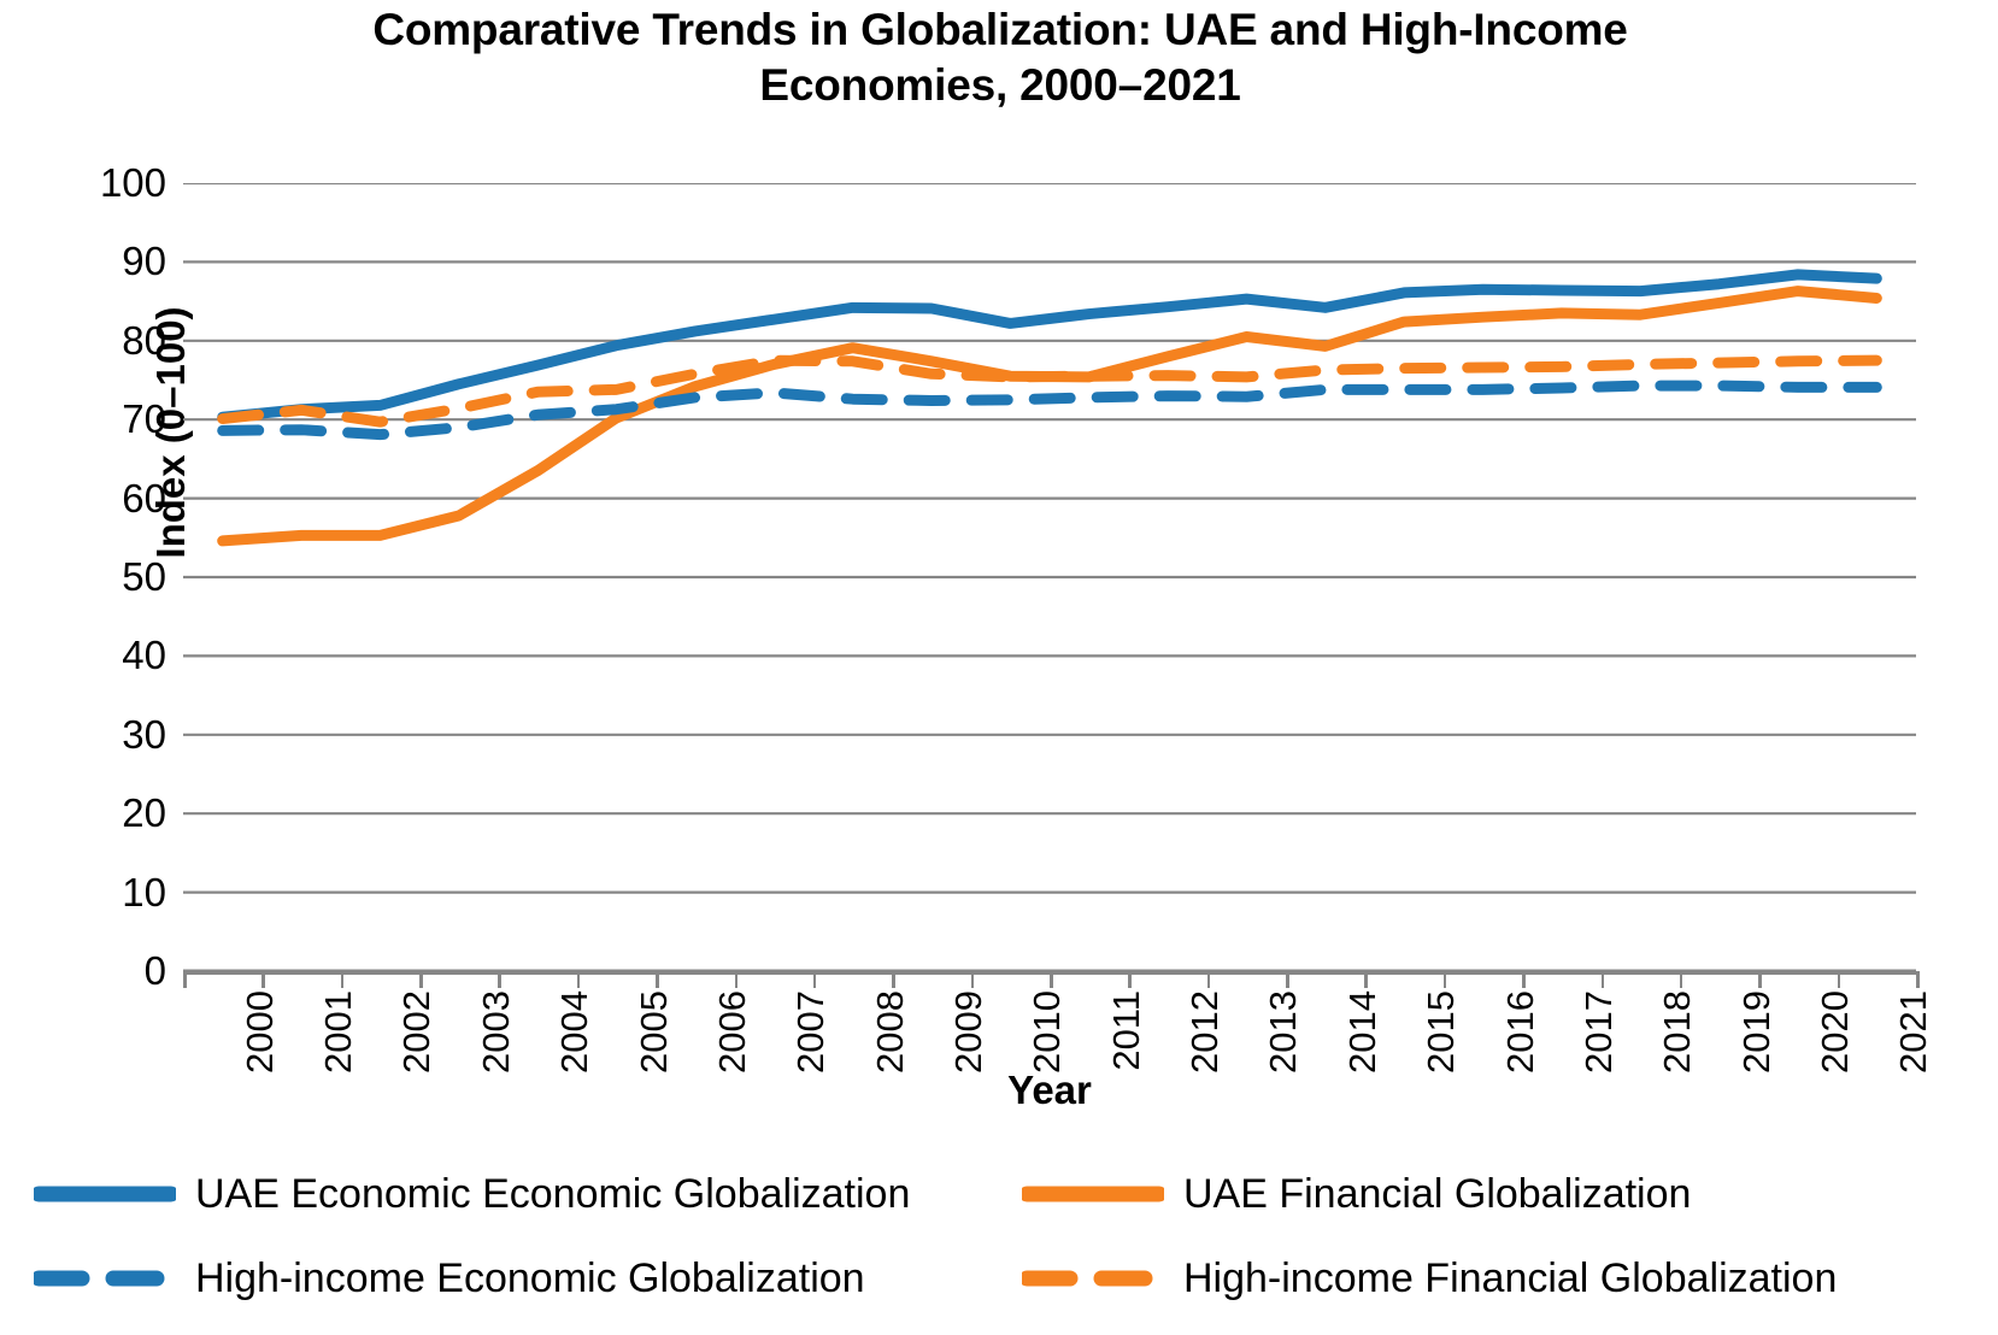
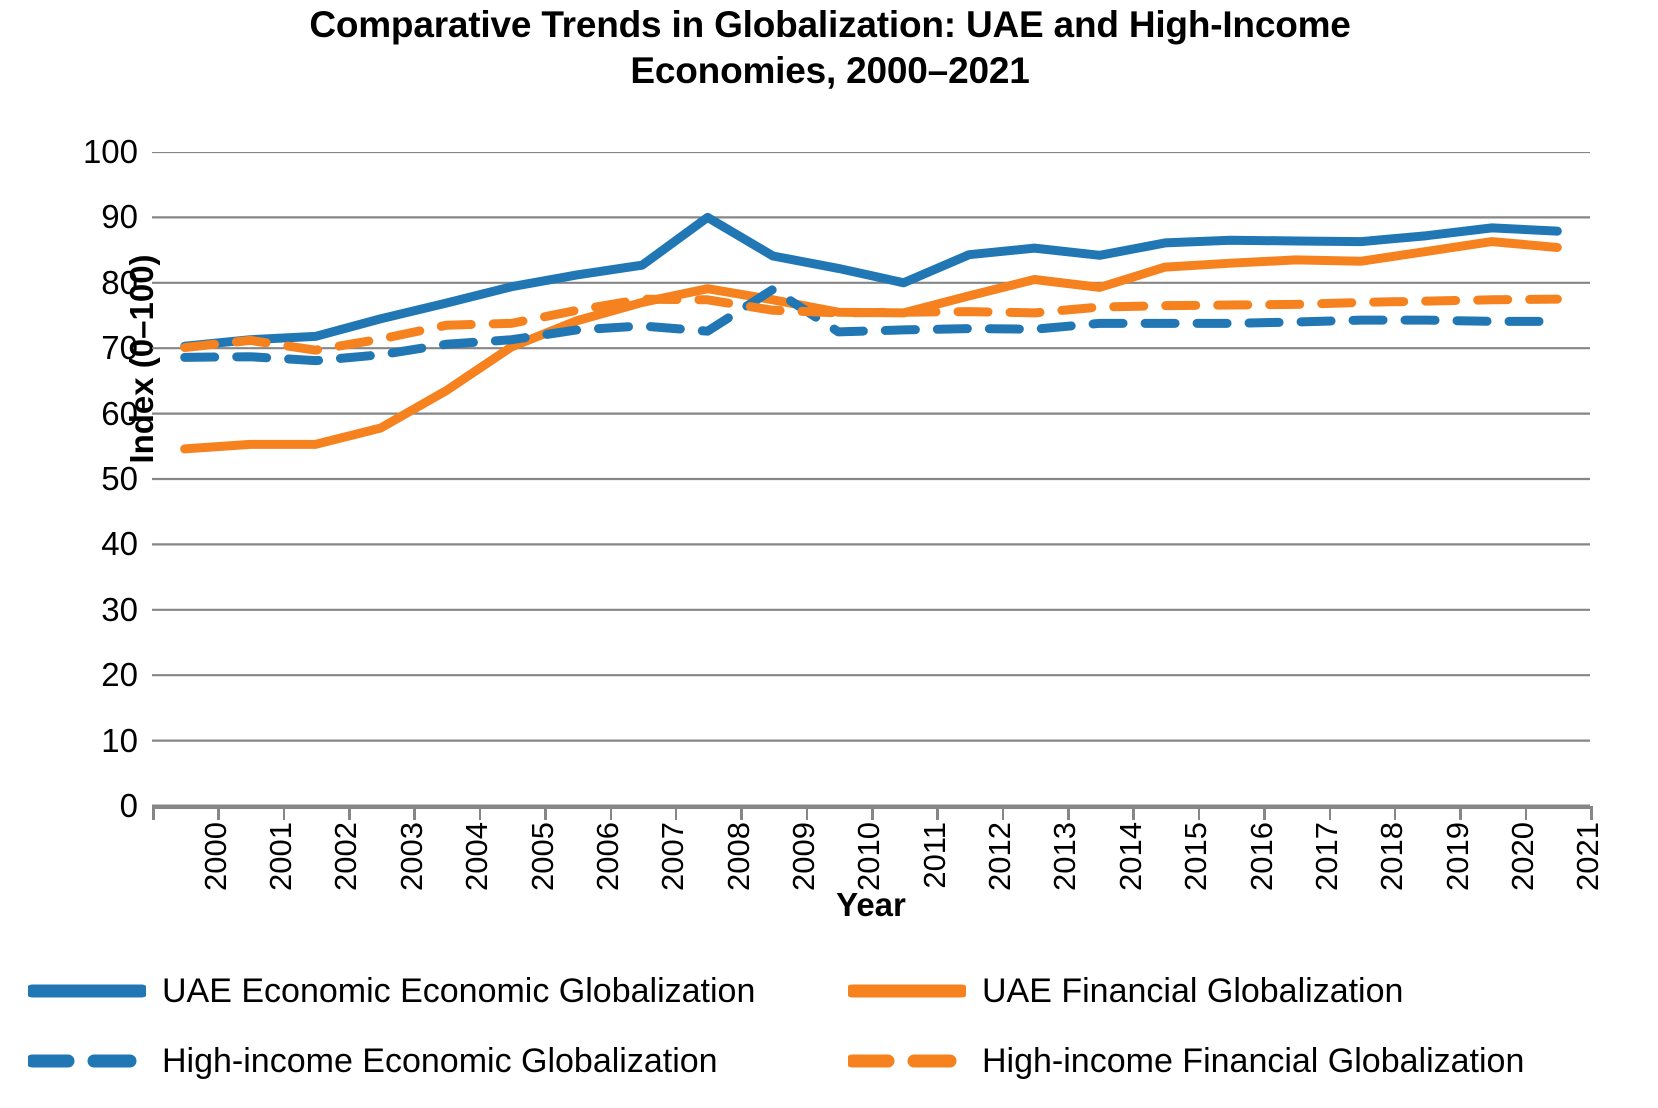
UAE Economic Economic Globalization/2008: 84 -> 90
High-income Economic Globalization/2009: 72 -> 79
UAE Economic Economic Globalization/2011: 83 -> 80
